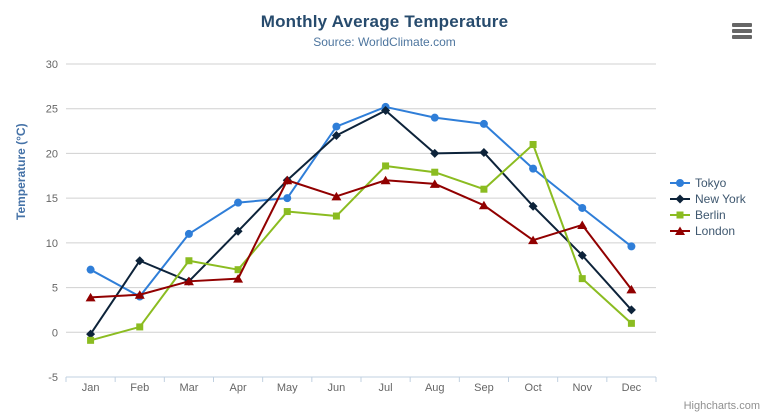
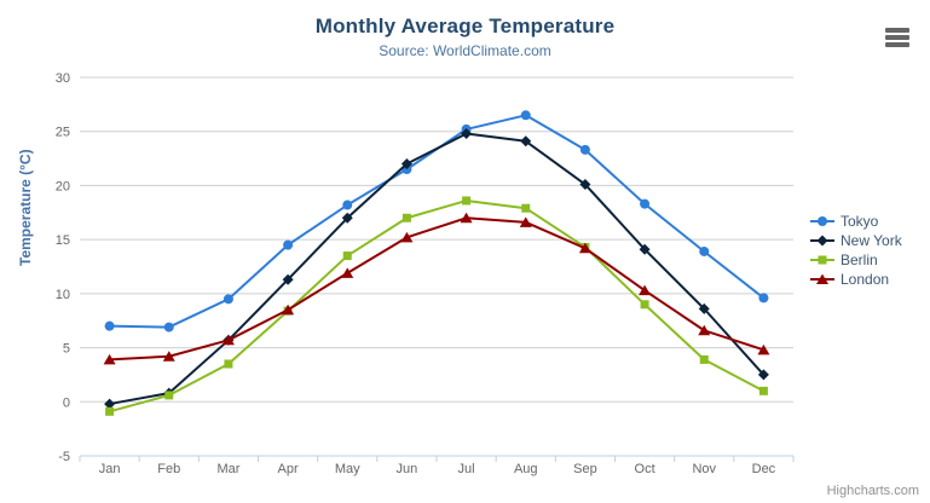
Tokyo/Feb: 4 -> 7
New York/Feb: 8 -> 1
Tokyo/Mar: 11 -> 10
Berlin/Mar: 8 -> 4
Berlin/Apr: 7 -> 8
London/Apr: 6 -> 8
Tokyo/May: 15 -> 18
London/May: 17 -> 12
Tokyo/Jun: 23 -> 22
Berlin/Jun: 13 -> 17
Tokyo/Aug: 24 -> 26
New York/Aug: 20 -> 24
Berlin/Sep: 16 -> 14
Berlin/Oct: 21 -> 9
Berlin/Nov: 6 -> 4
London/Nov: 12 -> 7
